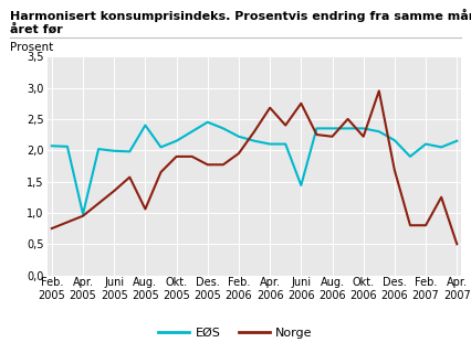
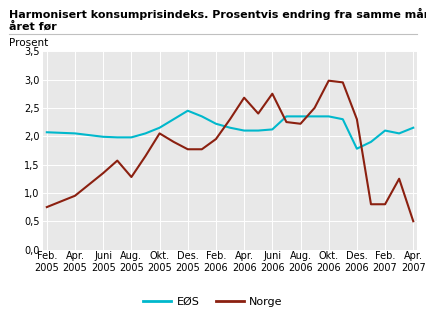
EØS/Apr. 2005: 0,98 -> 2,05
EØS/Aug. 2005: 2,40 -> 1,98
Norge/Aug. 2005: 1,06 -> 1,28
Norge/Okt. 2005: 1,90 -> 2,05
EØS/Juni 2006: 1,44 -> 2,12
Norge/Okt. 2006: 2,22 -> 2,98
EØS/Des. 2006: 2,16 -> 1,78
Norge/Des. 2006: 1,68 -> 2,30
